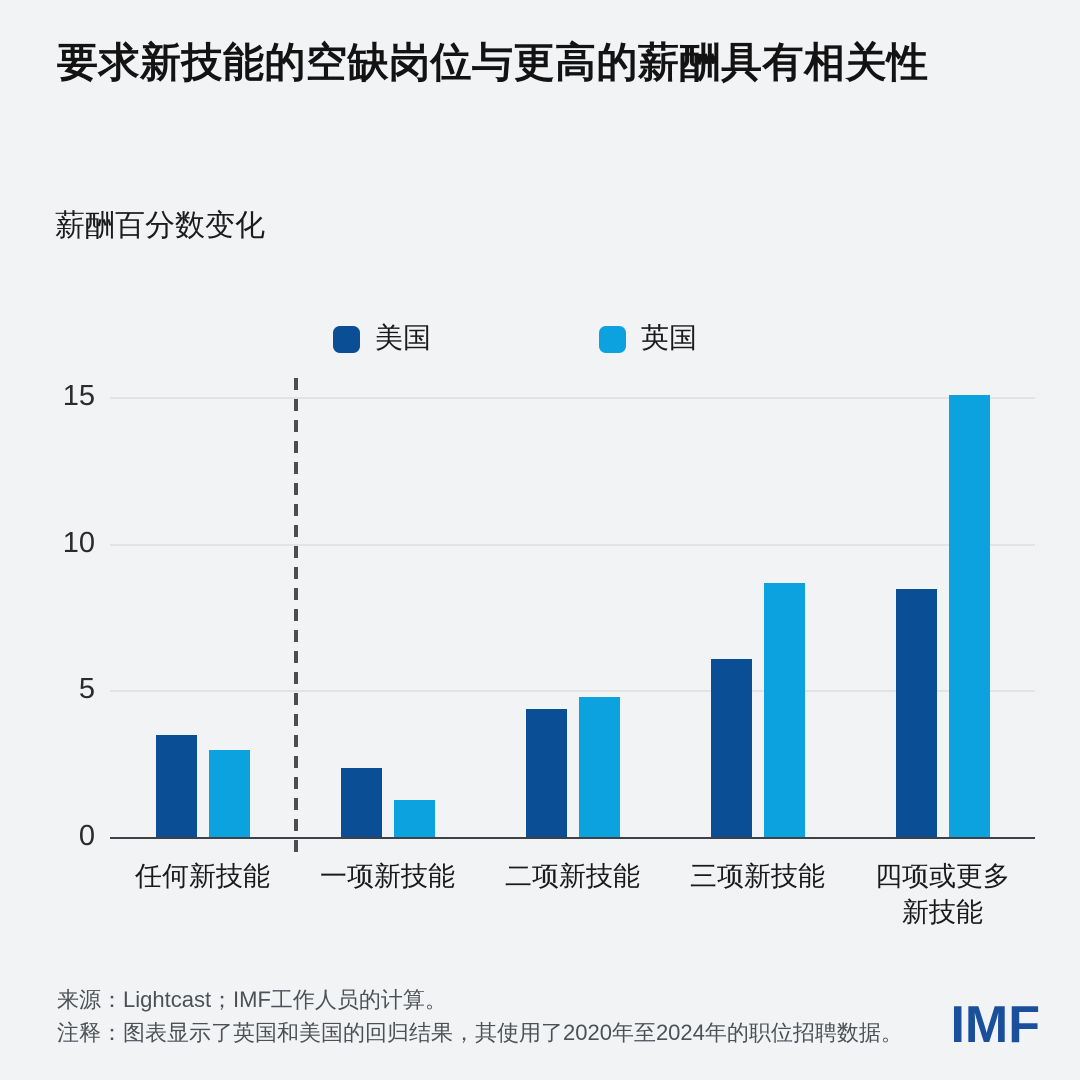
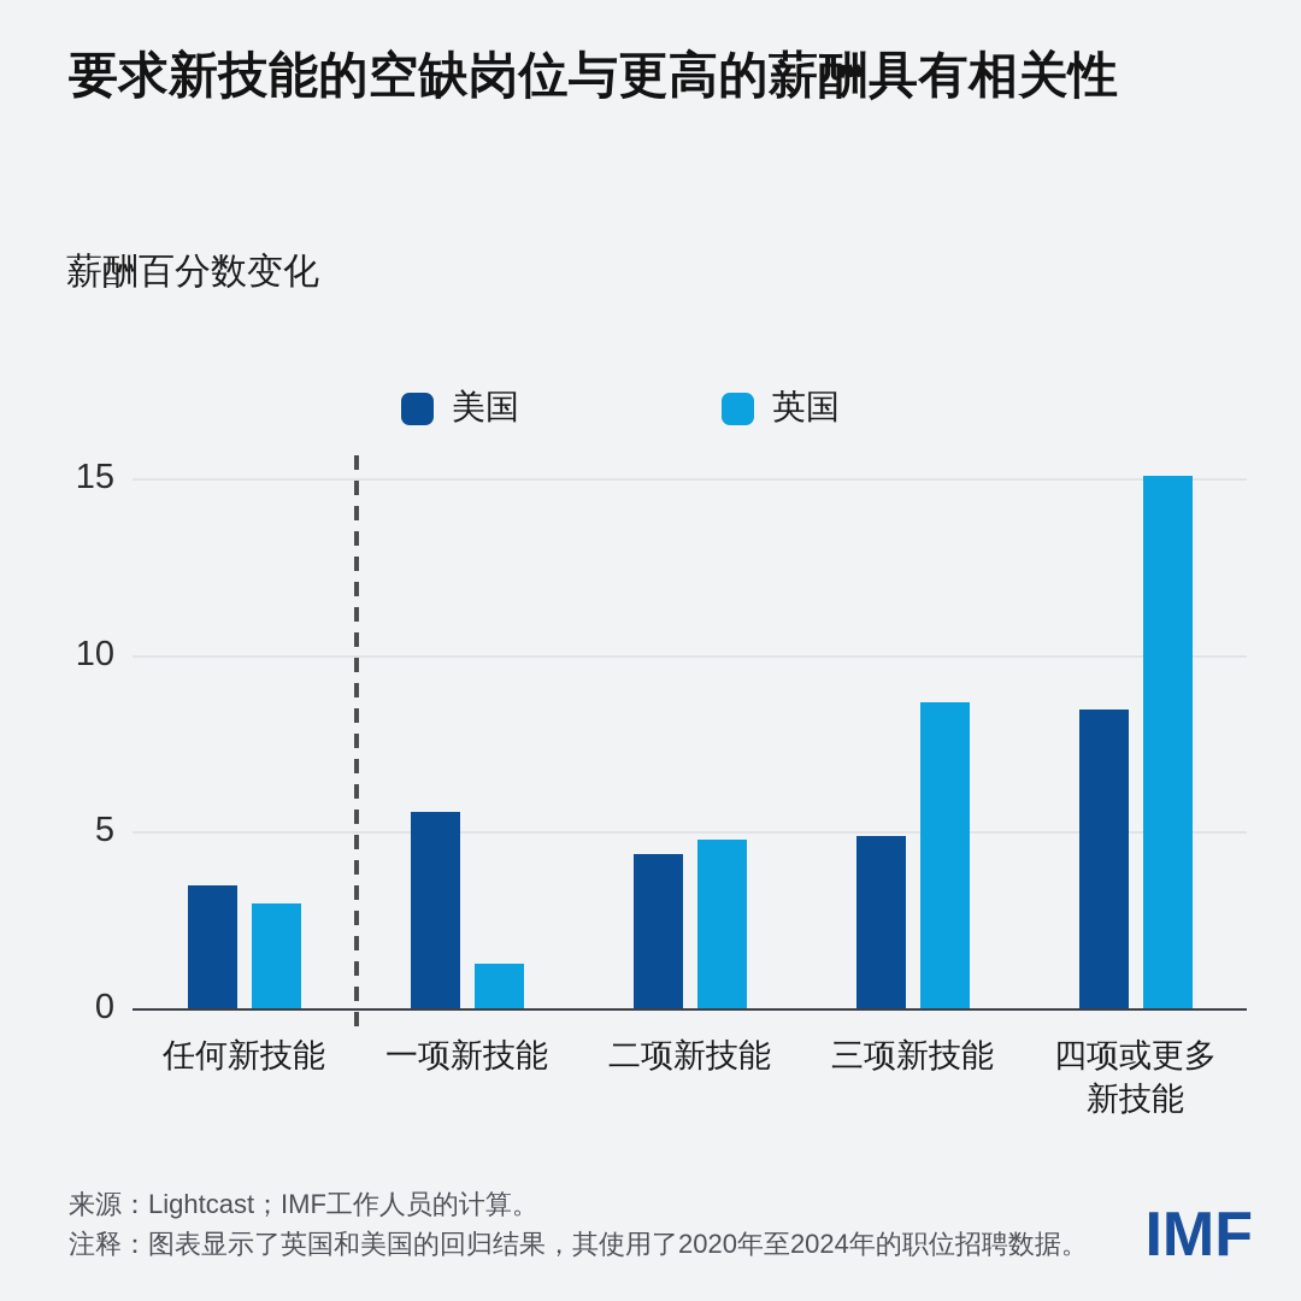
美国/一项新技能: 2.4 -> 5.6
美国/三项新技能: 6.1 -> 4.9
